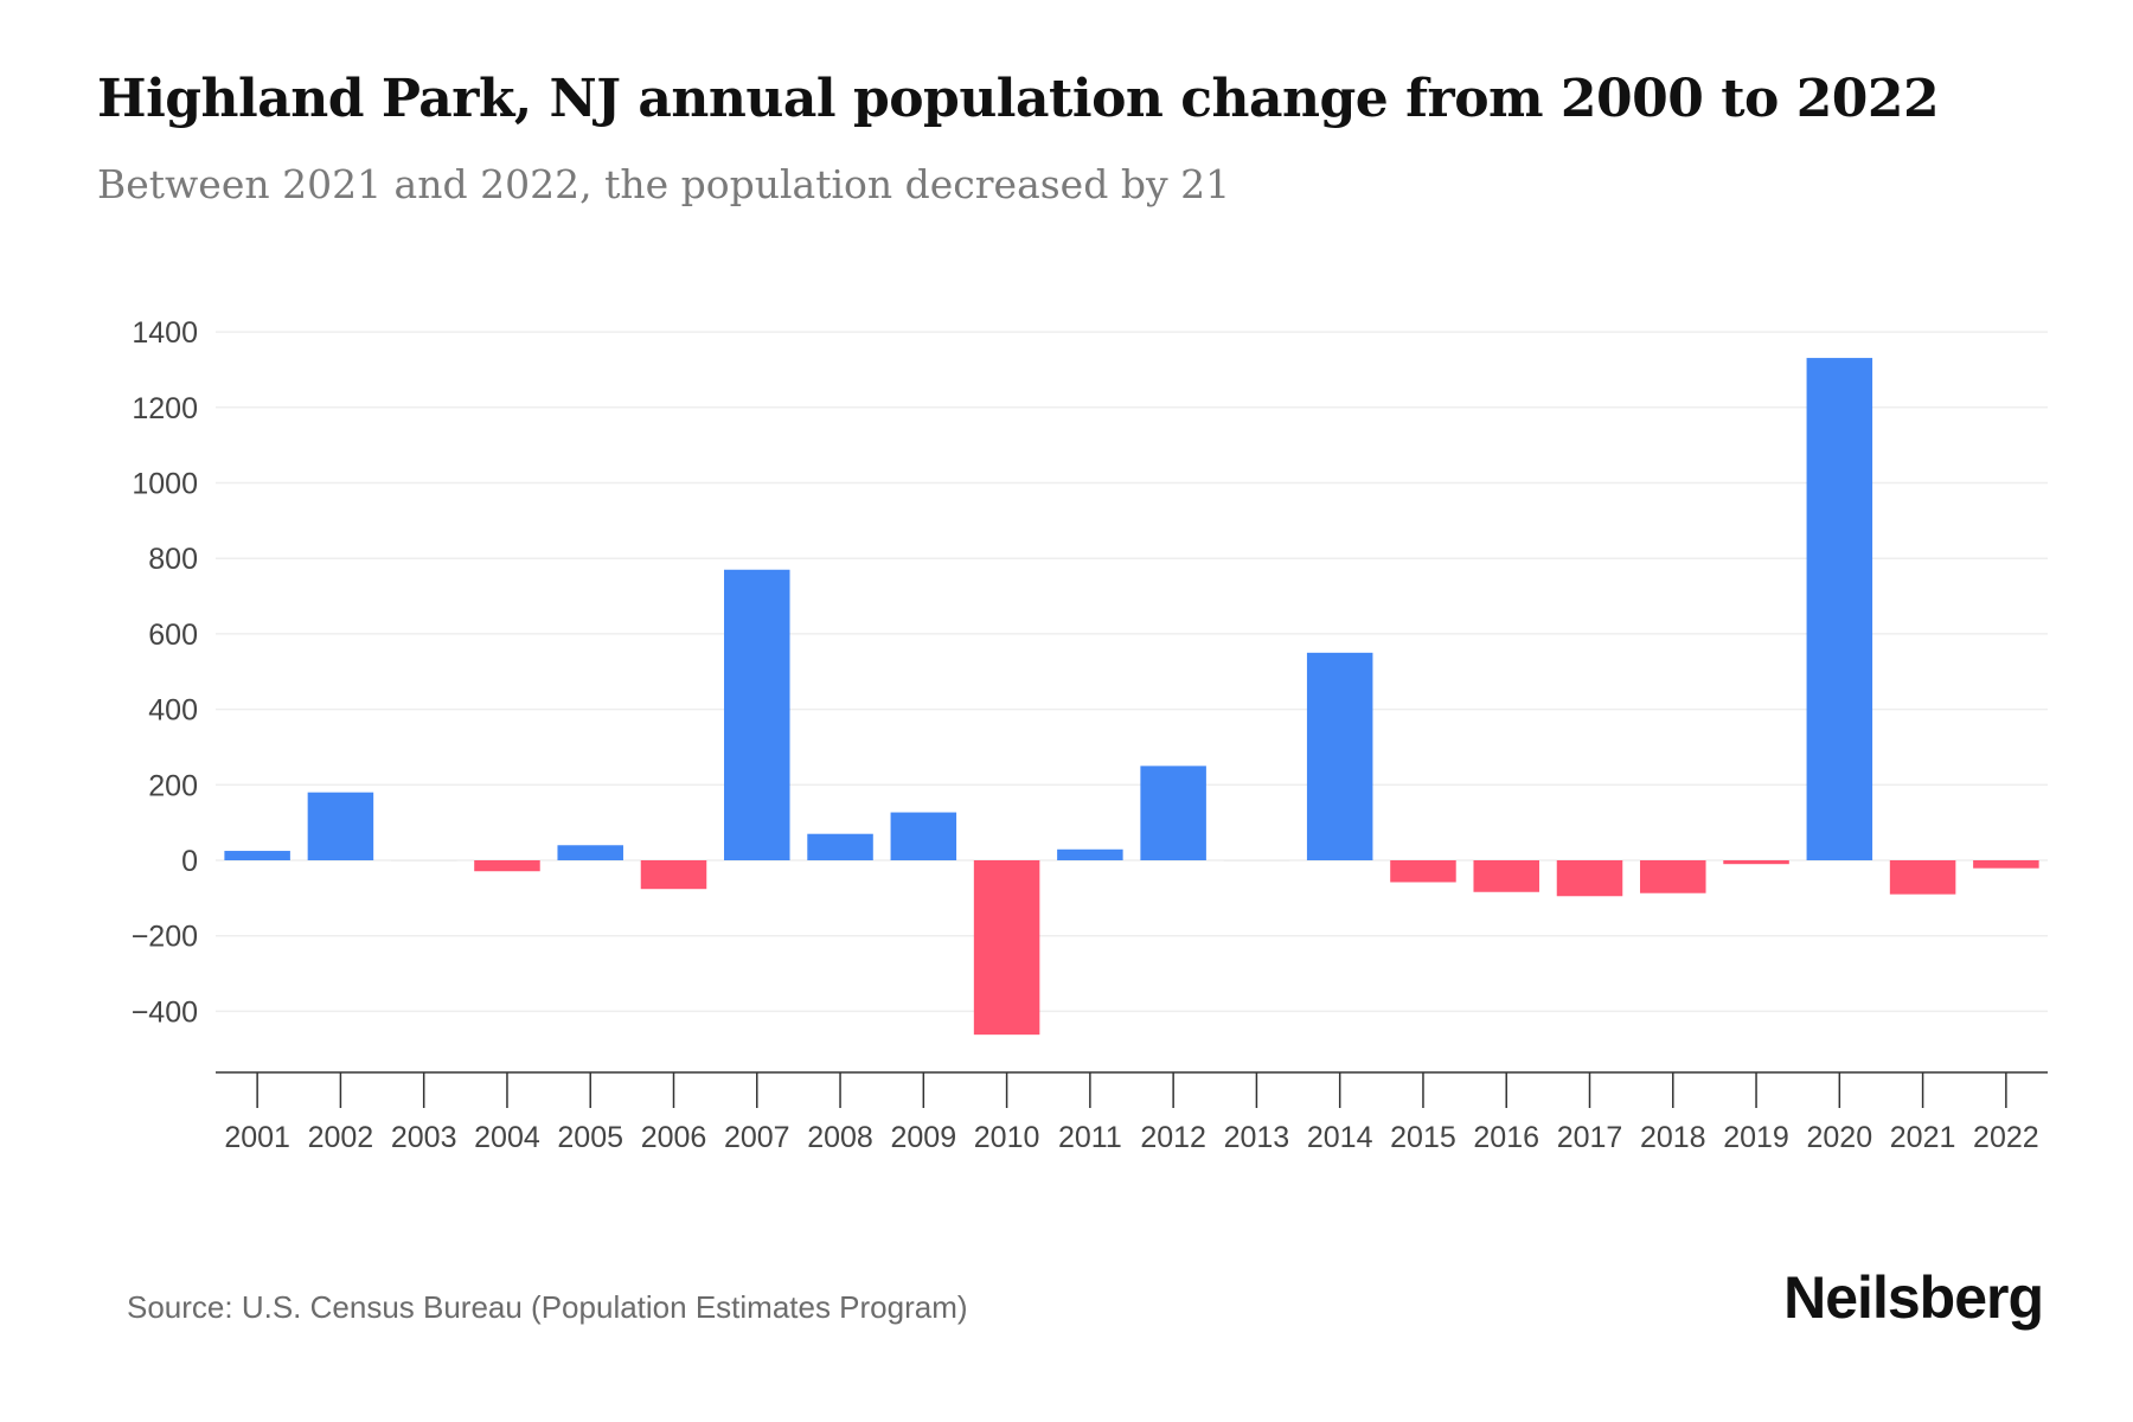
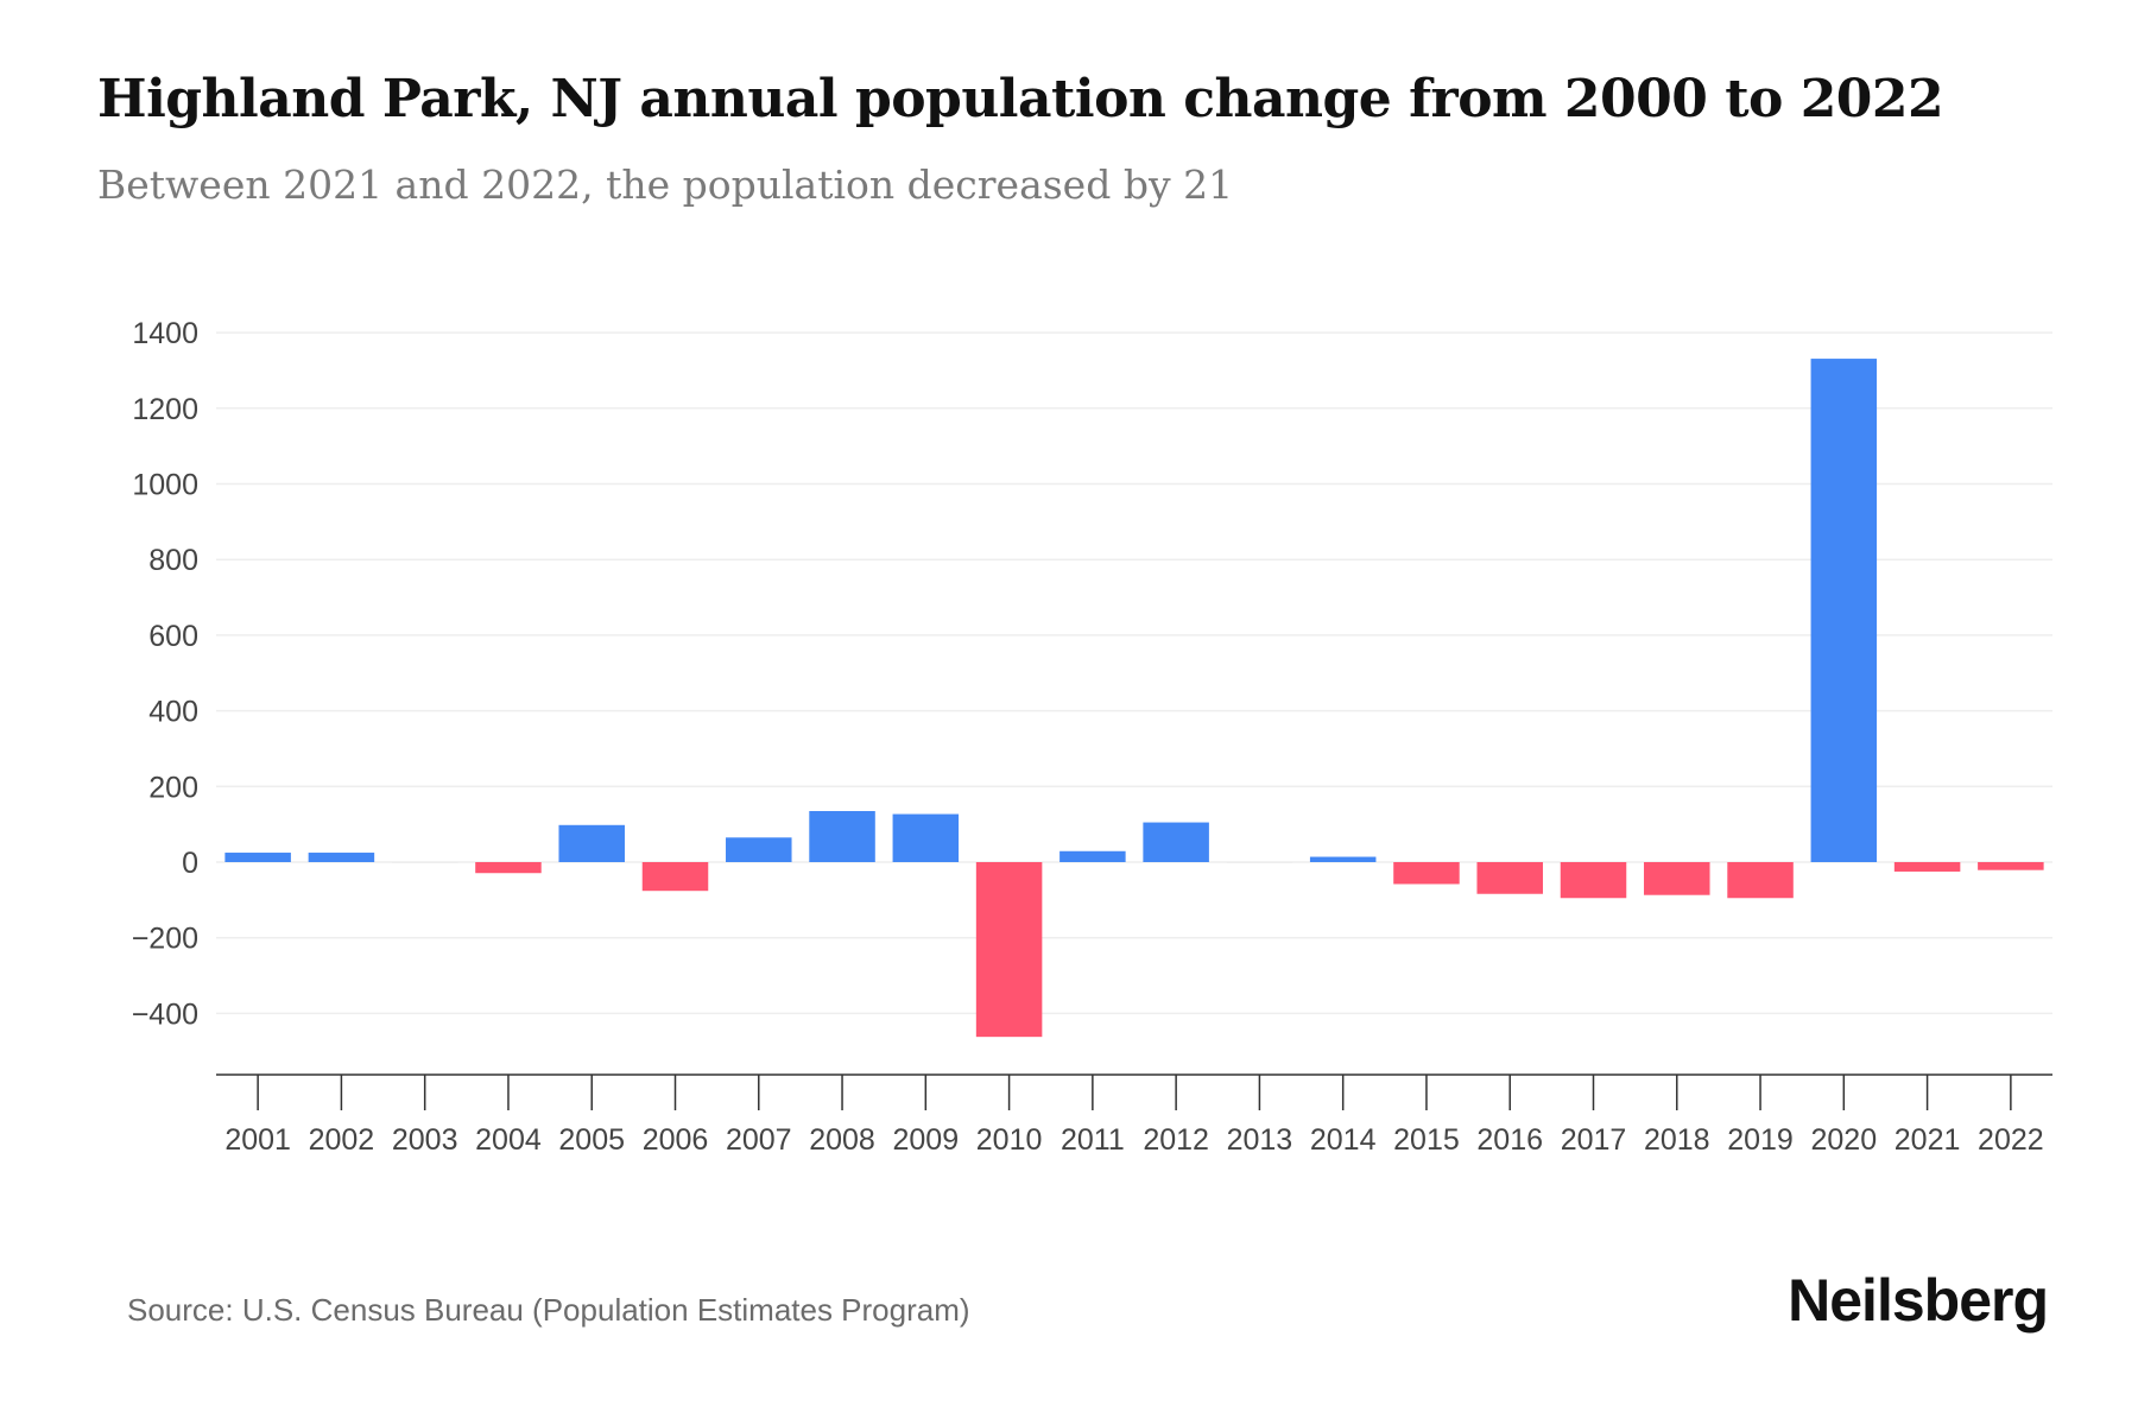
2002: 180 -> 20
2005: 40 -> 100
2007: 770 -> 60
2008: 70 -> 140
2012: 250 -> 100
2014: 550 -> 10
2019: -10 -> -100
2021: -90 -> -20
